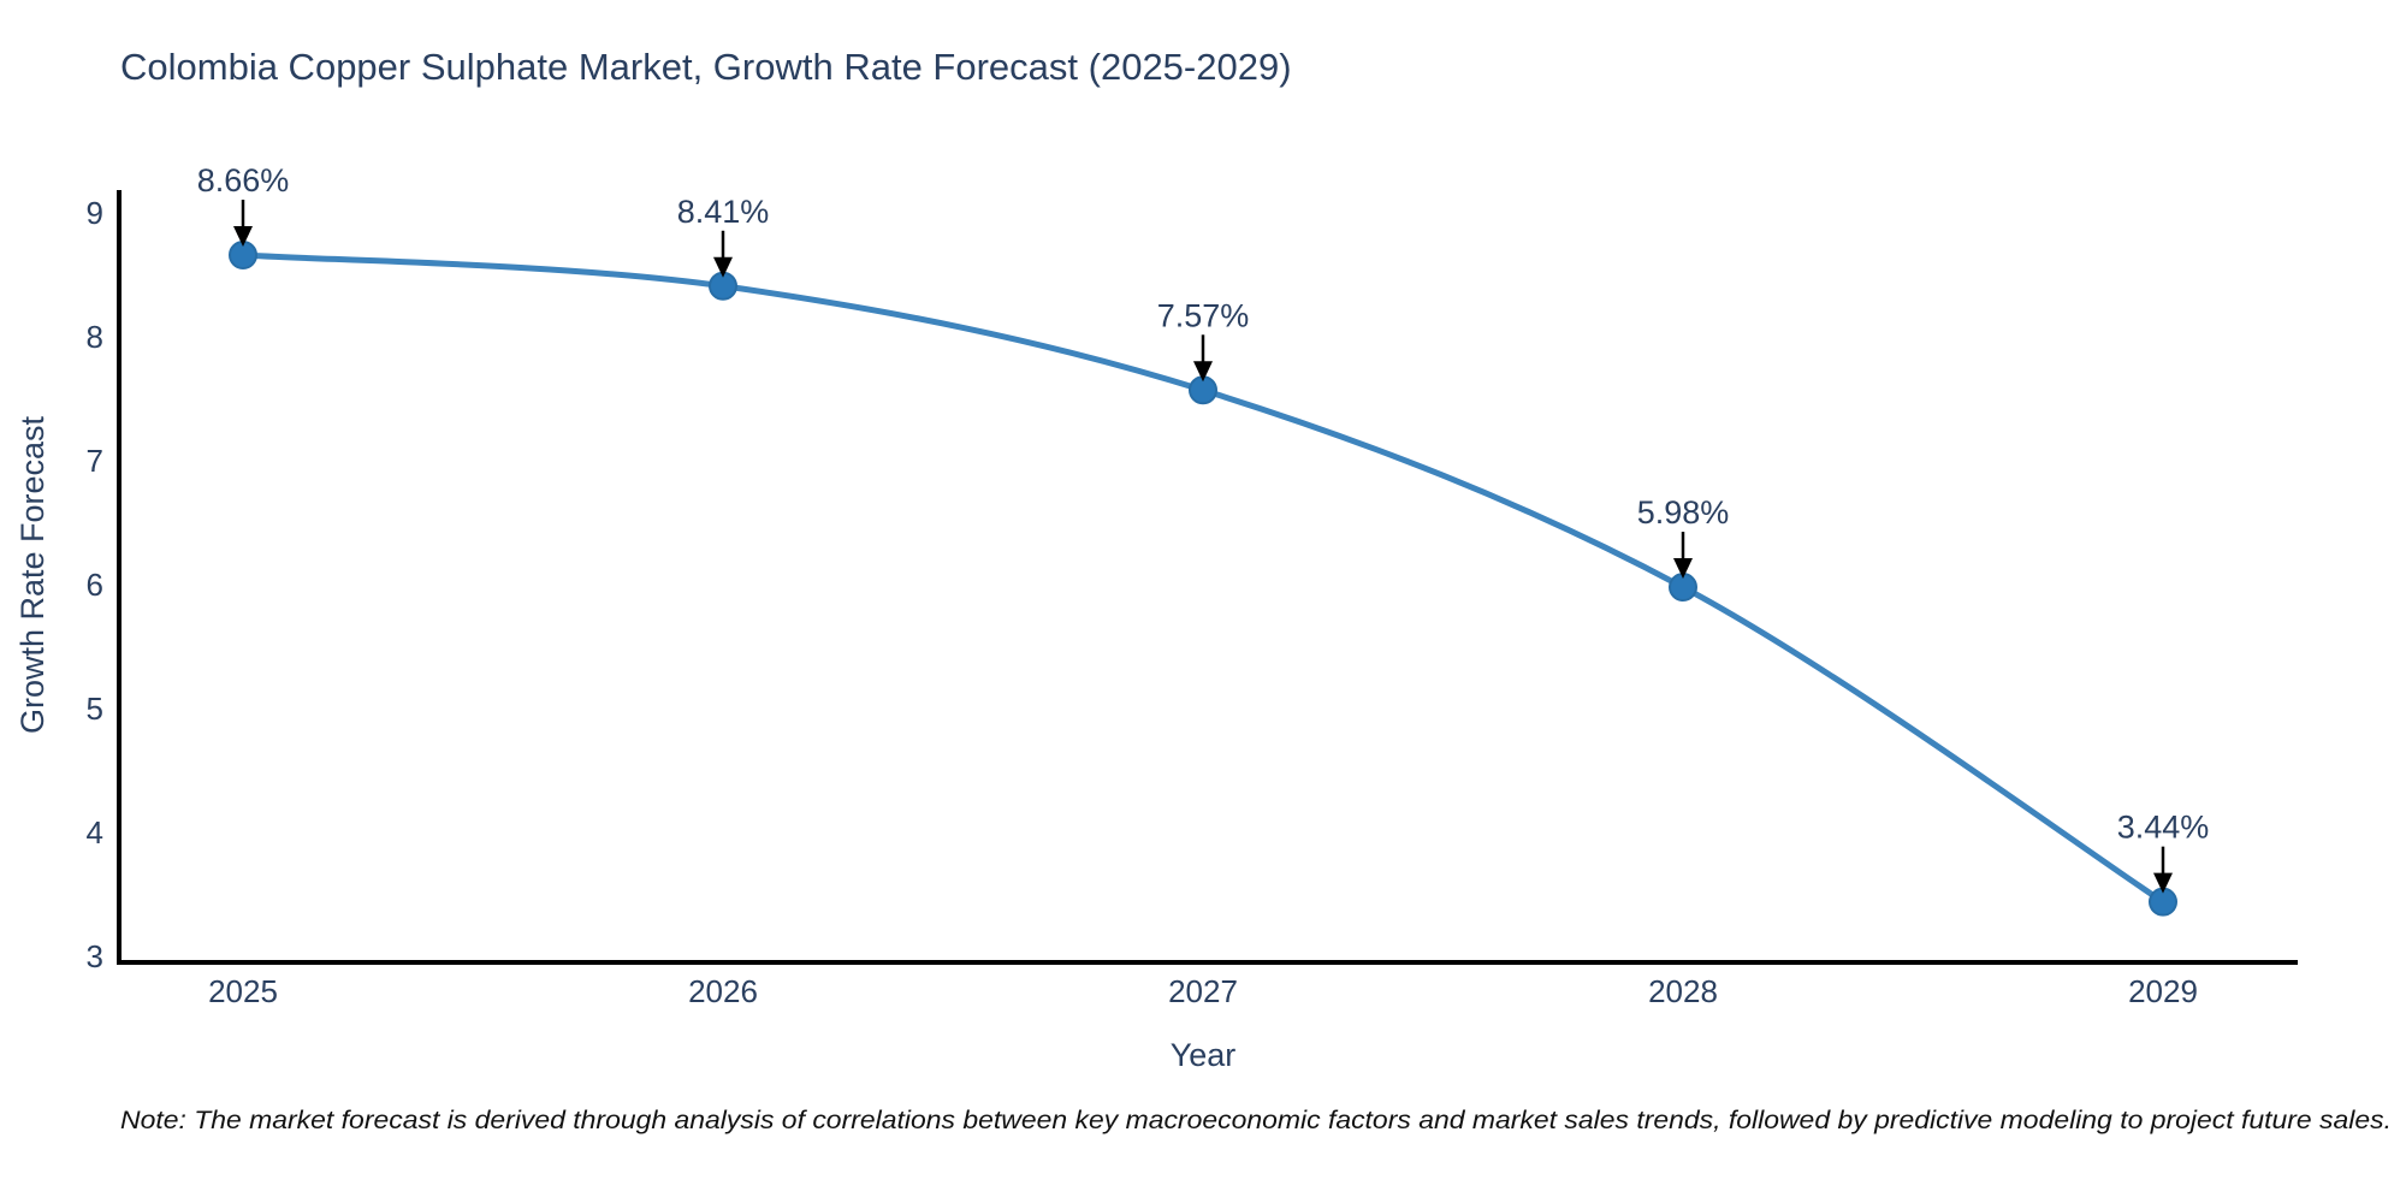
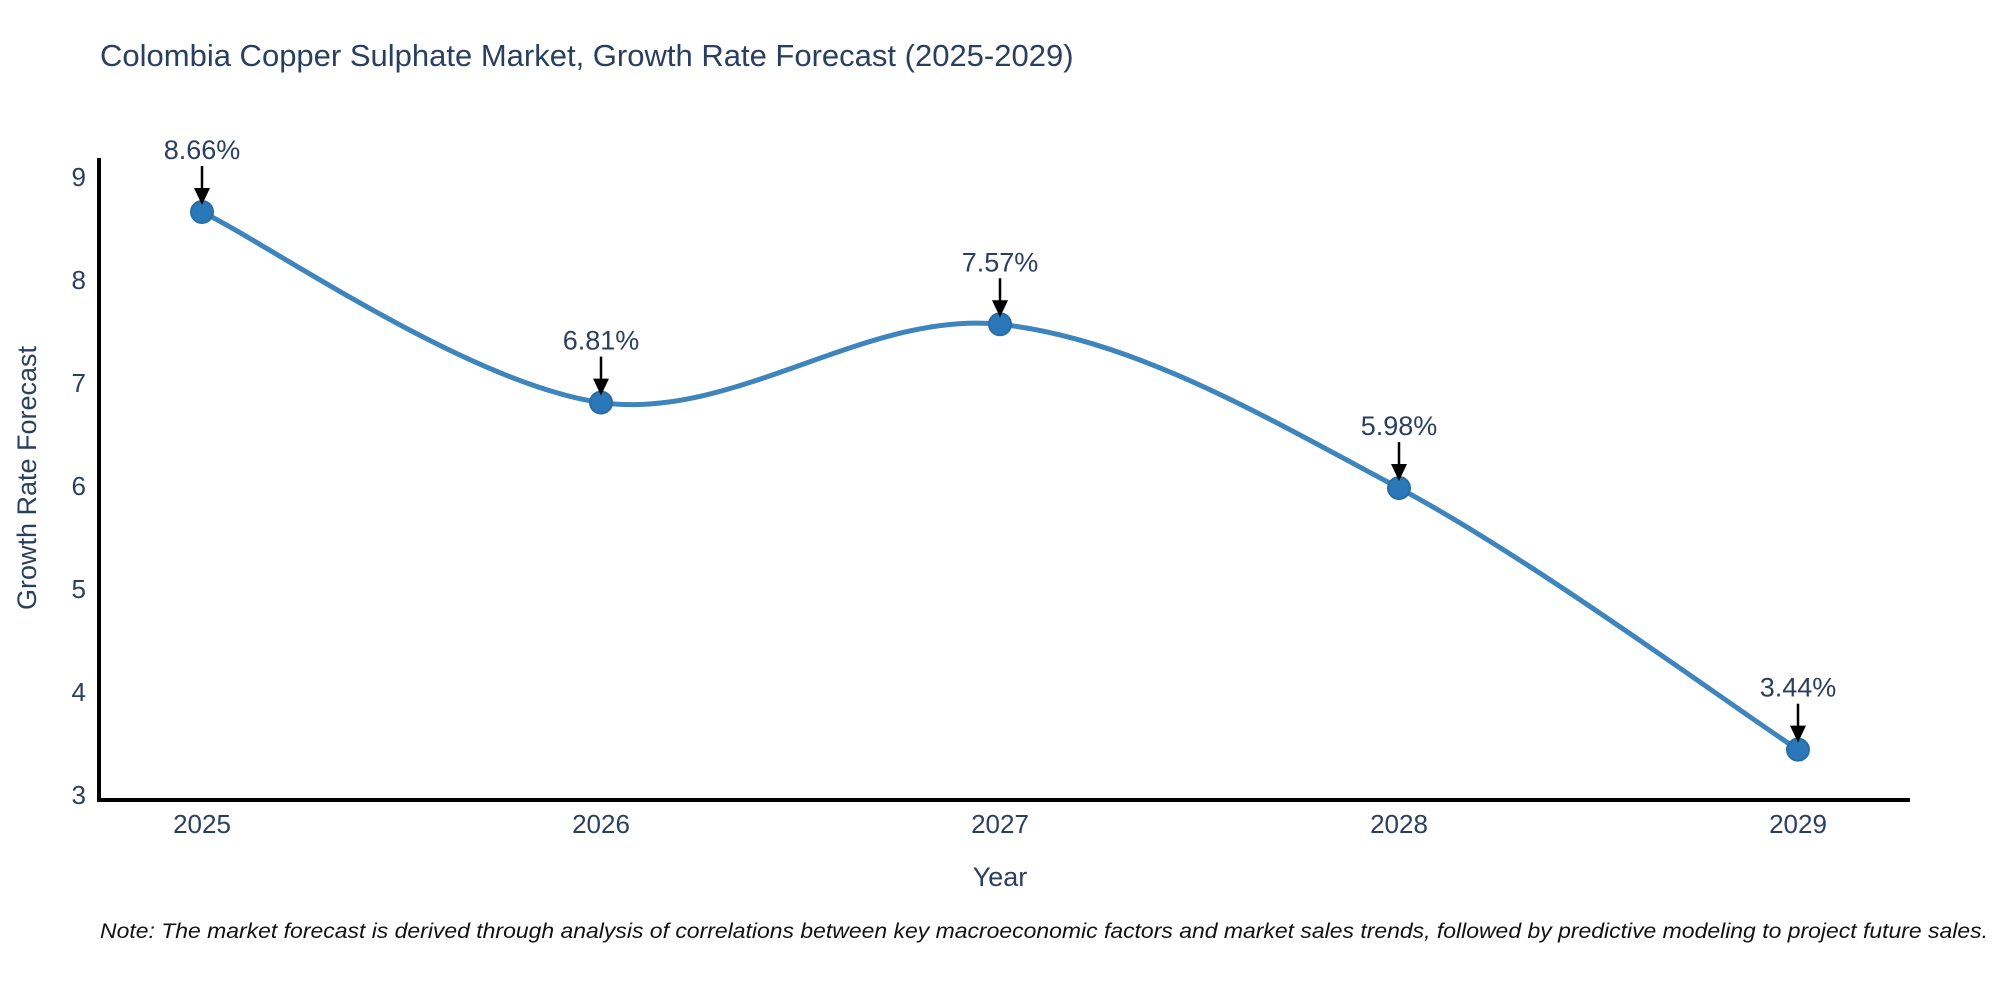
2026: 8.41% -> 6.81%
